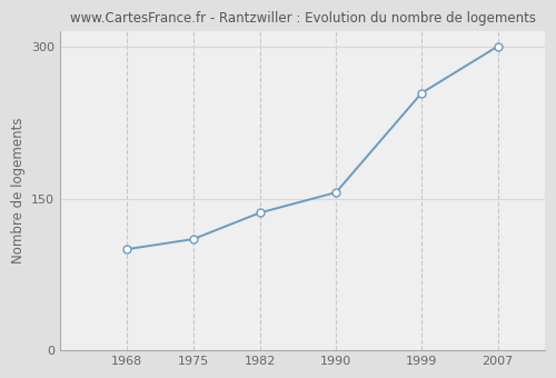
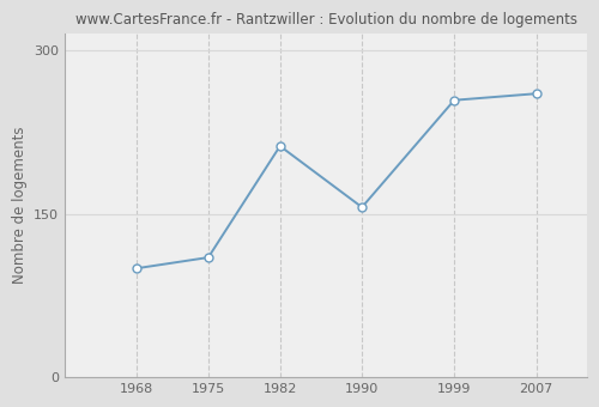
1982: 136 -> 212
2007: 300 -> 260
